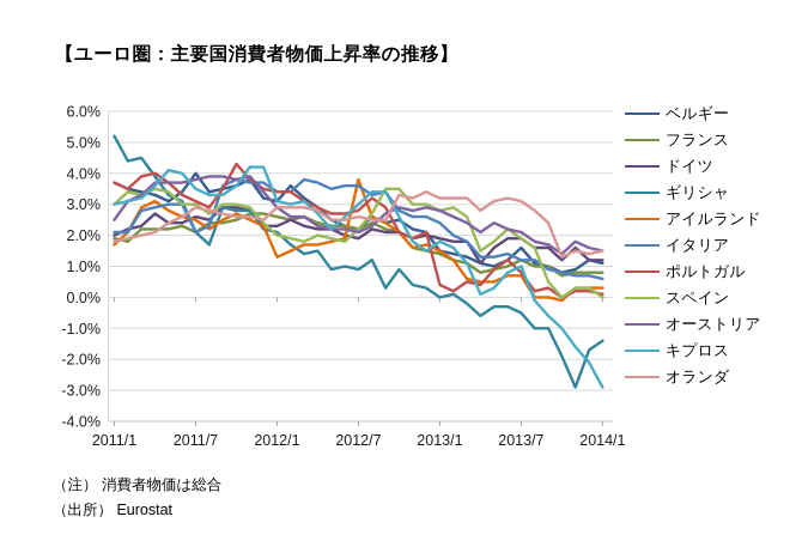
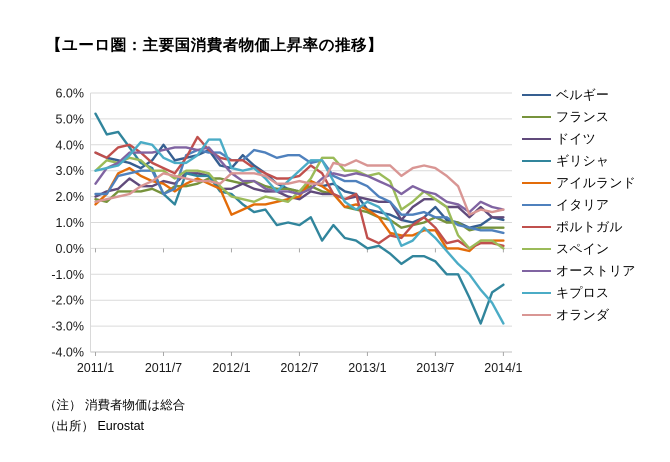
アイルランド/2012/7: 3.8% -> 2.0%
キプロス/2013/7: 1.0% -> 0.4%
